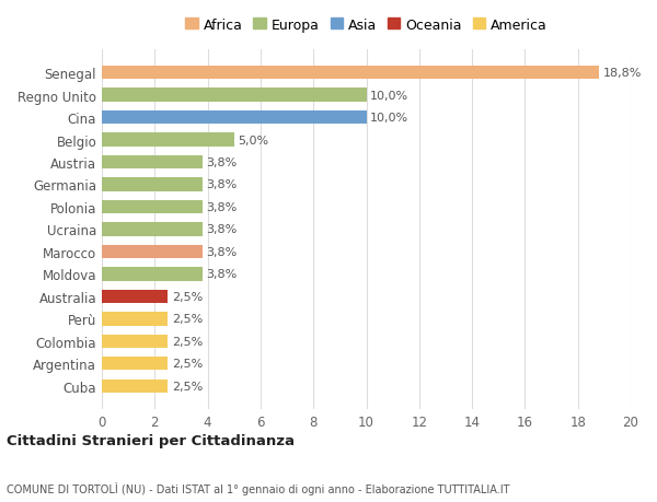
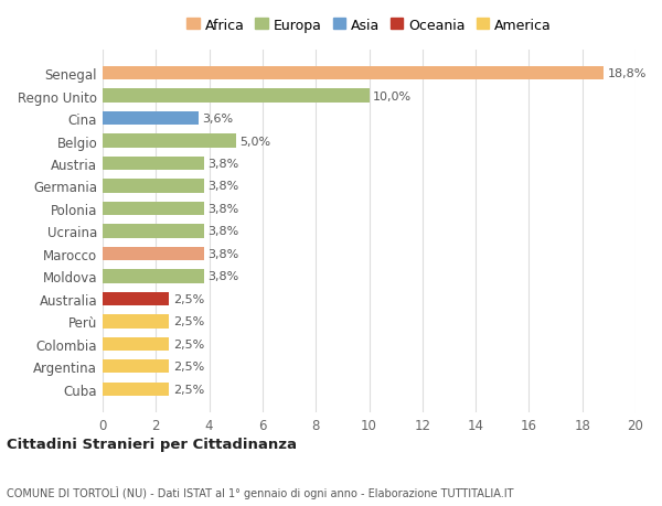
Cina: 10,0% -> 3,6%
